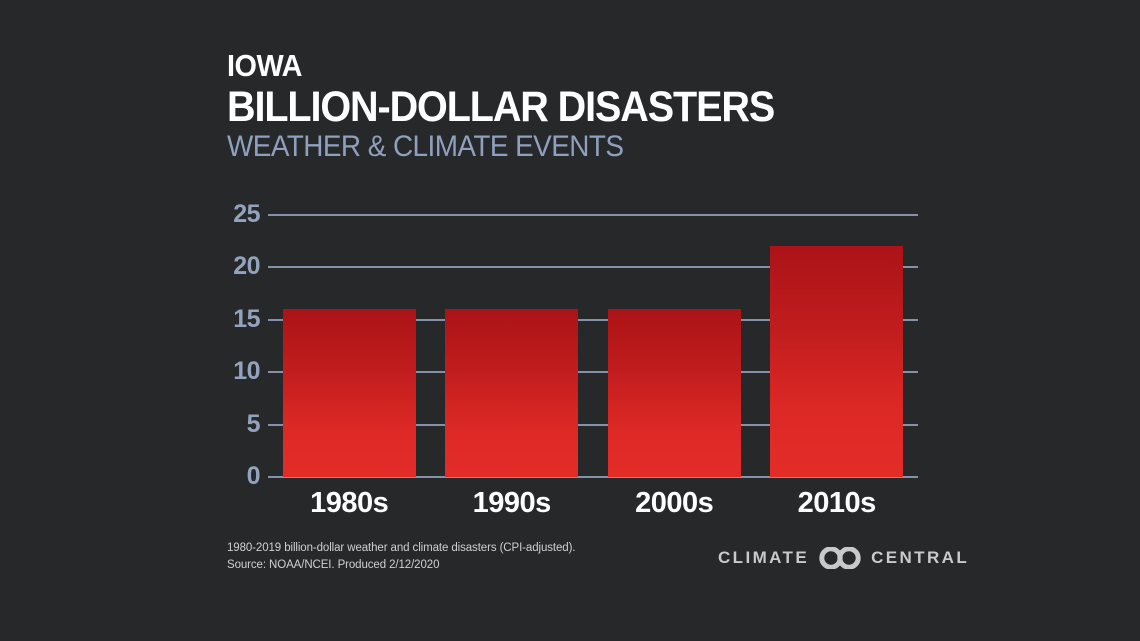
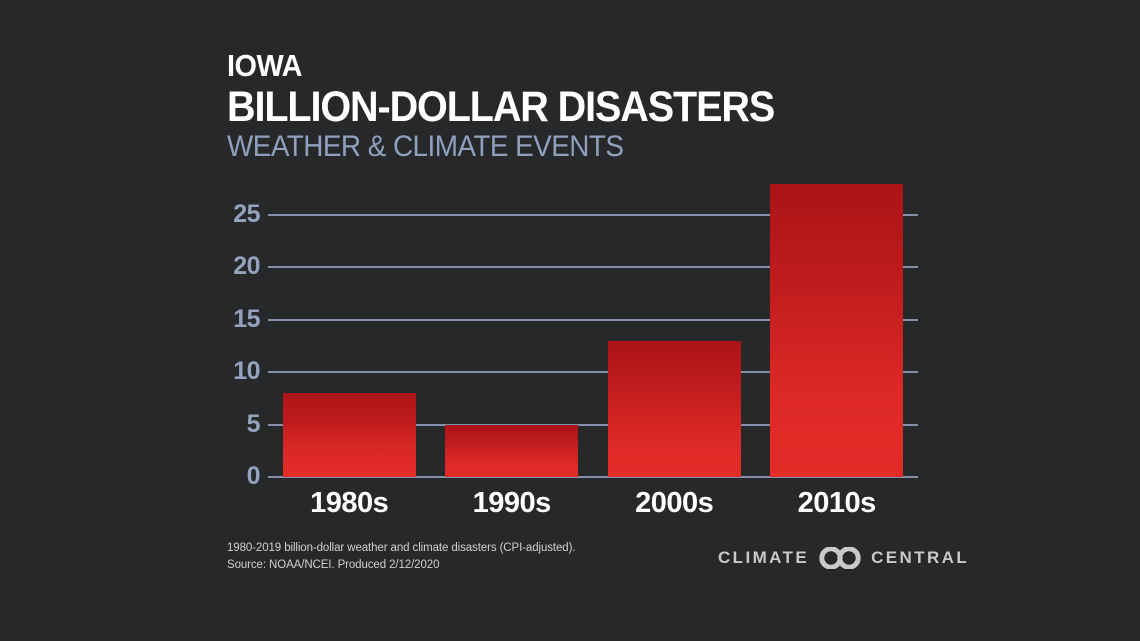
1980s: 16 -> 8
1990s: 16 -> 5
2000s: 16 -> 13
2010s: 22 -> 28
